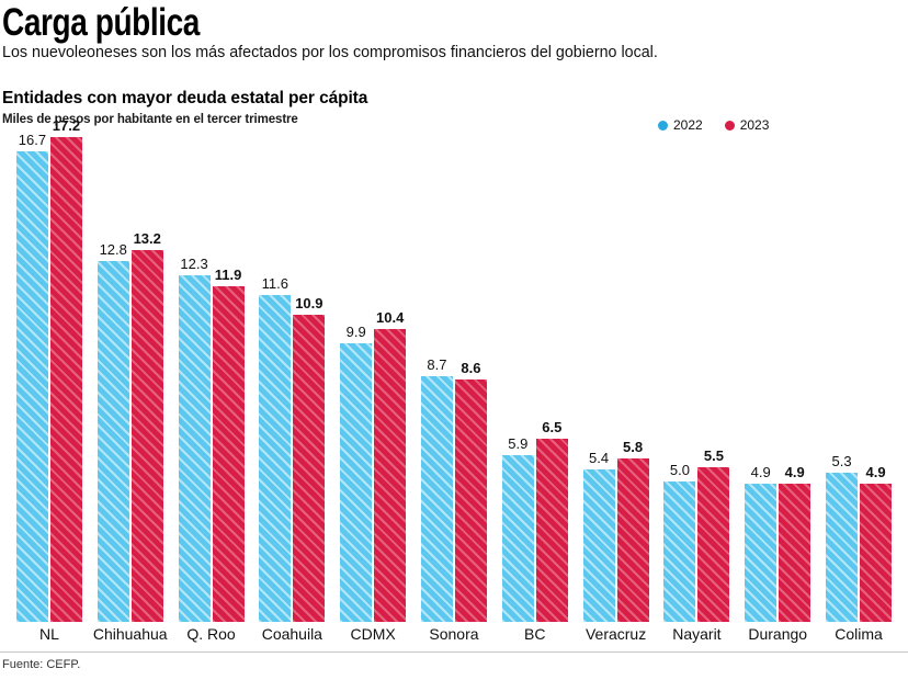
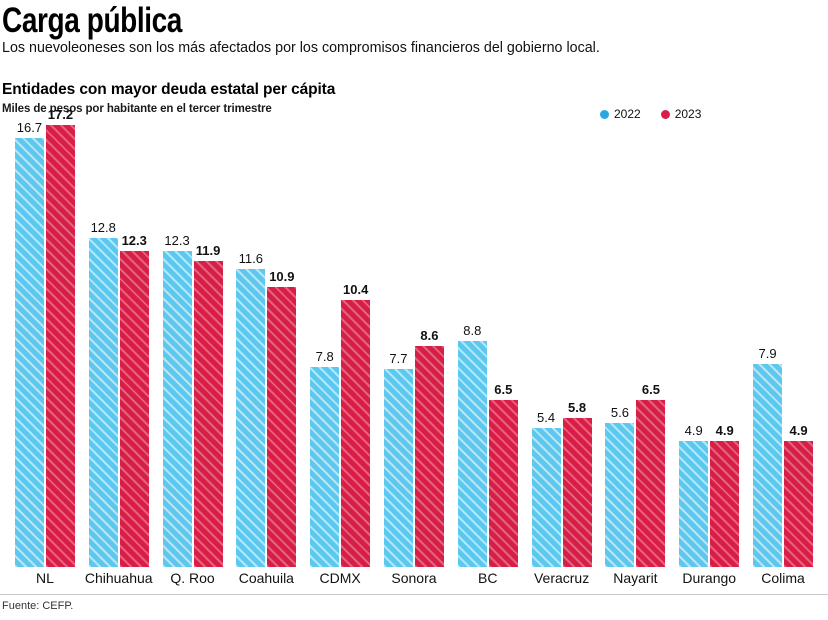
2023/Chihuahua: 13.2 -> 12.3
2022/CDMX: 9.9 -> 7.8
2022/Sonora: 8.7 -> 7.7
2022/BC: 5.9 -> 8.8
2022/Nayarit: 5.0 -> 5.6
2023/Nayarit: 5.5 -> 6.5
2022/Colima: 5.3 -> 7.9
